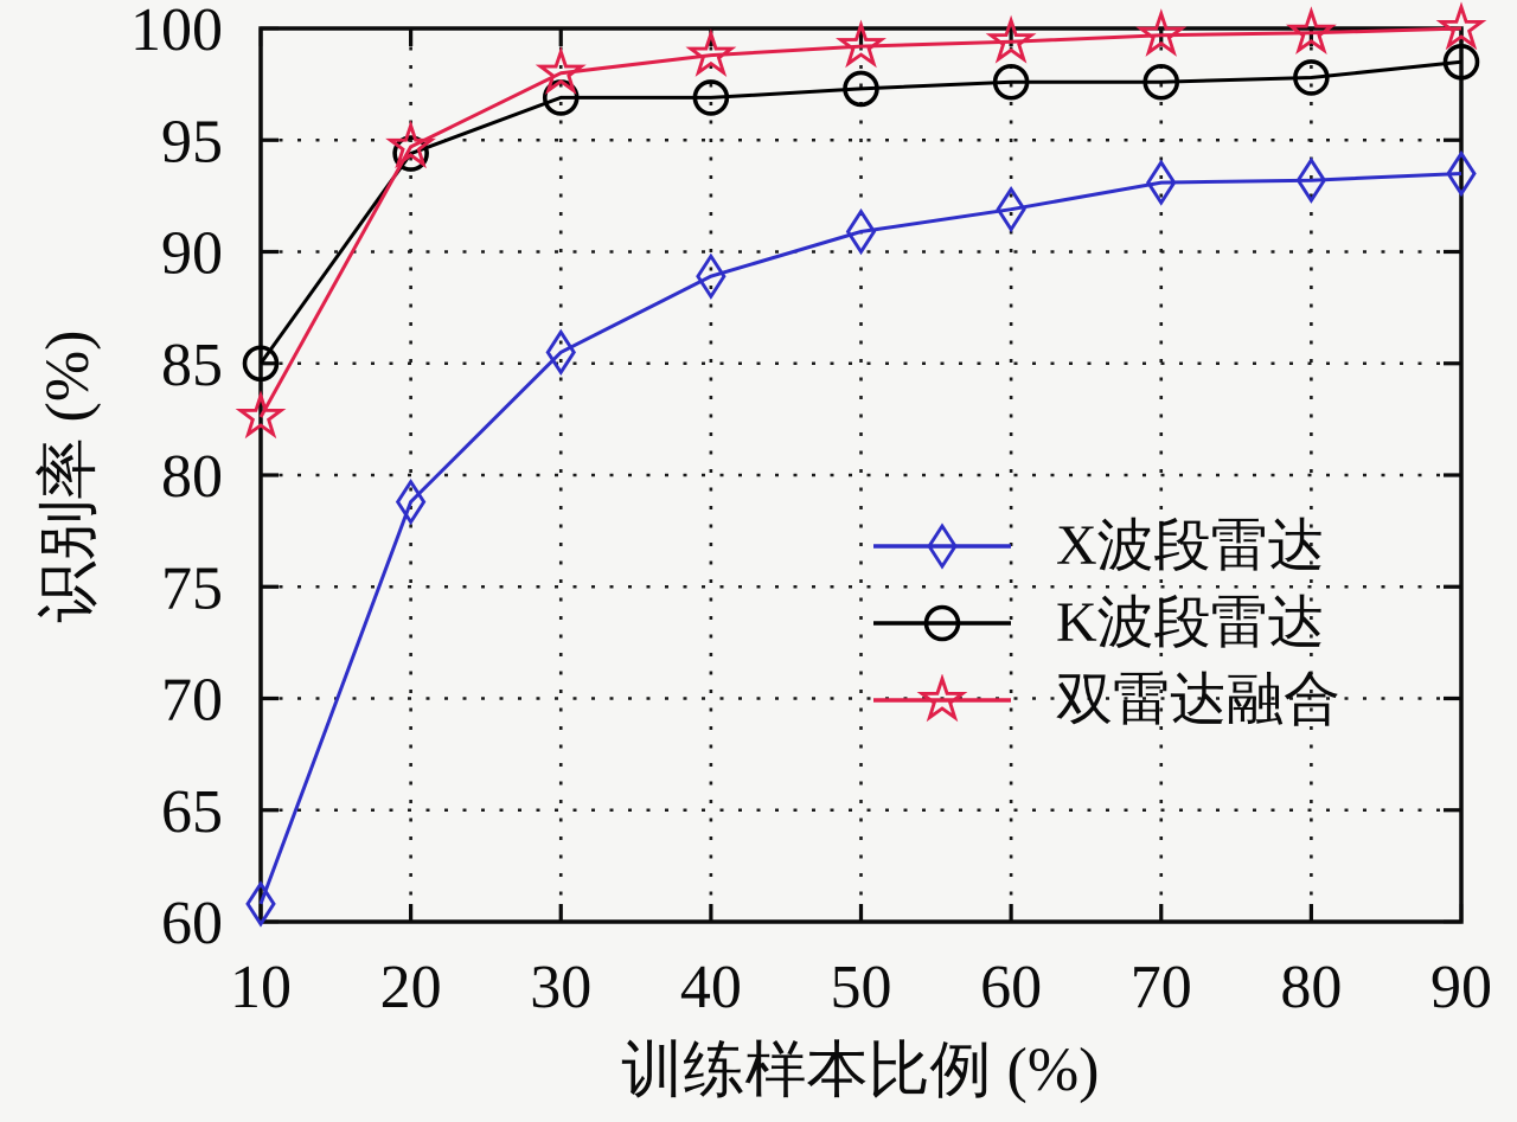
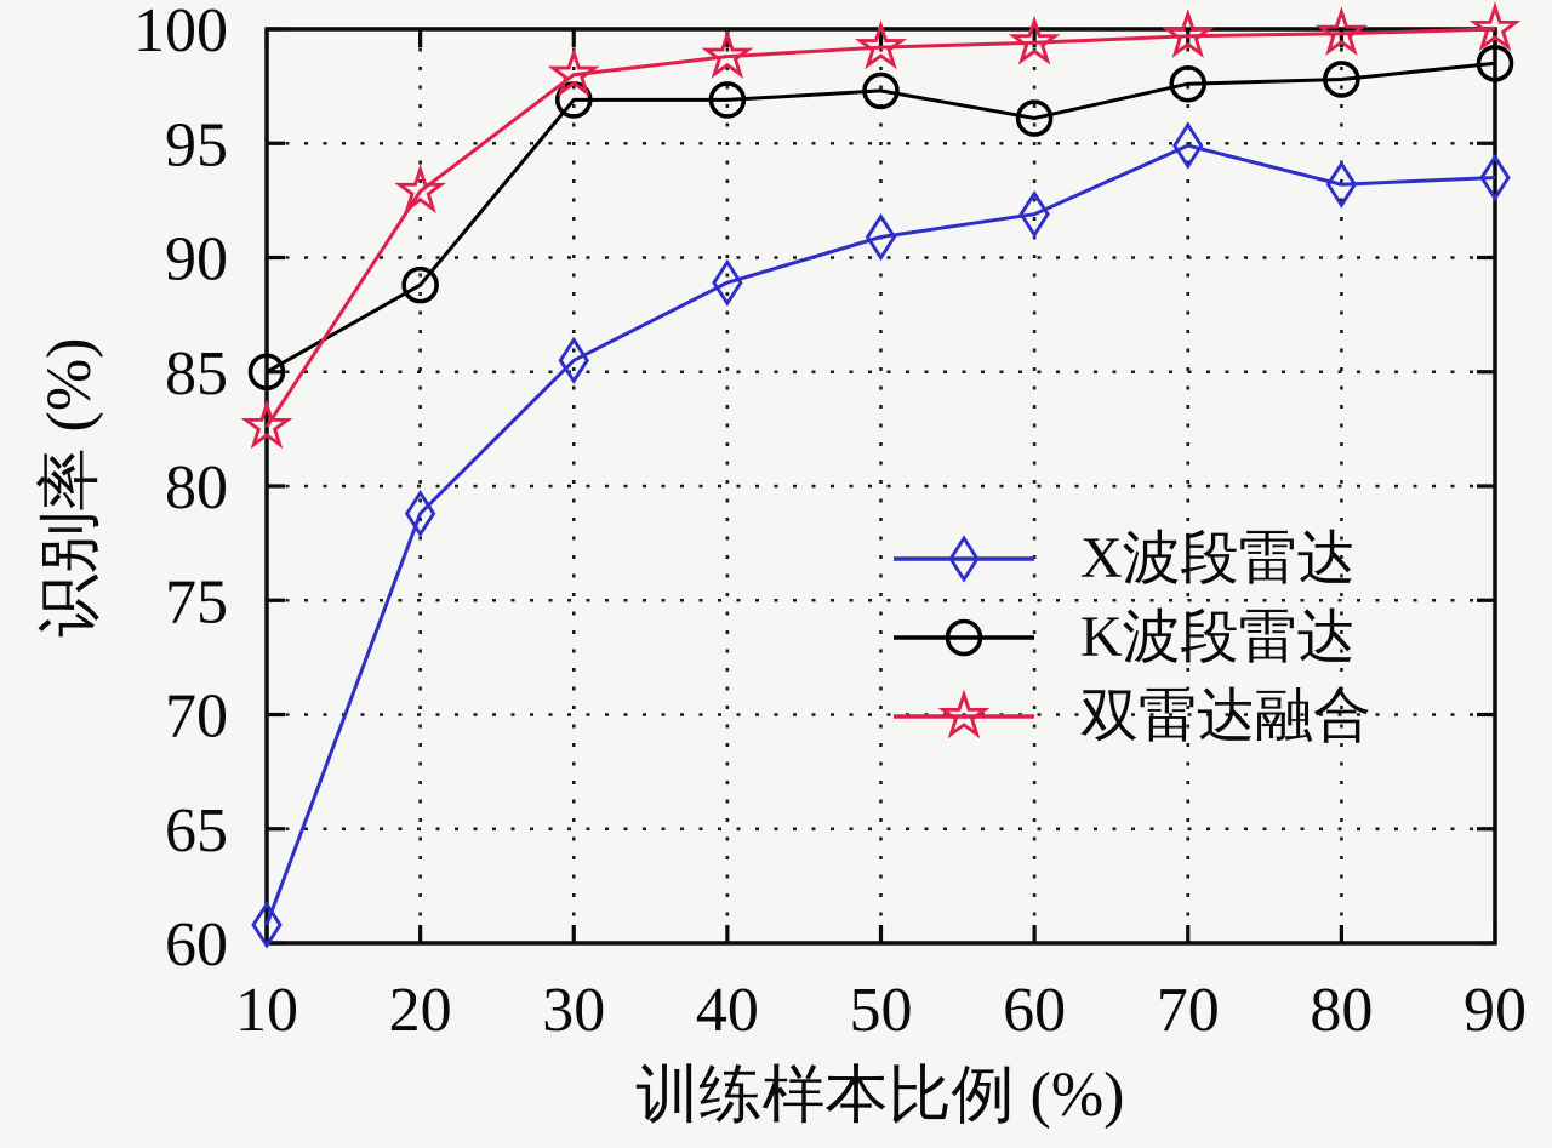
K波段雷达/20: 94.4 -> 88.8
双雷达融合/20: 94.7 -> 92.9
K波段雷达/60: 97.6 -> 96.1
X波段雷达/70: 93.1 -> 94.9
